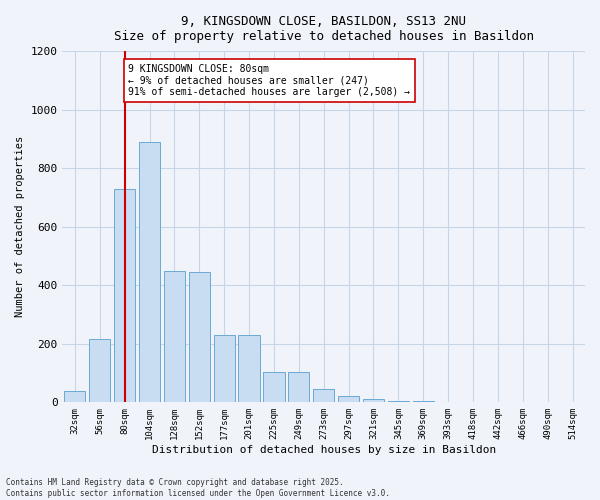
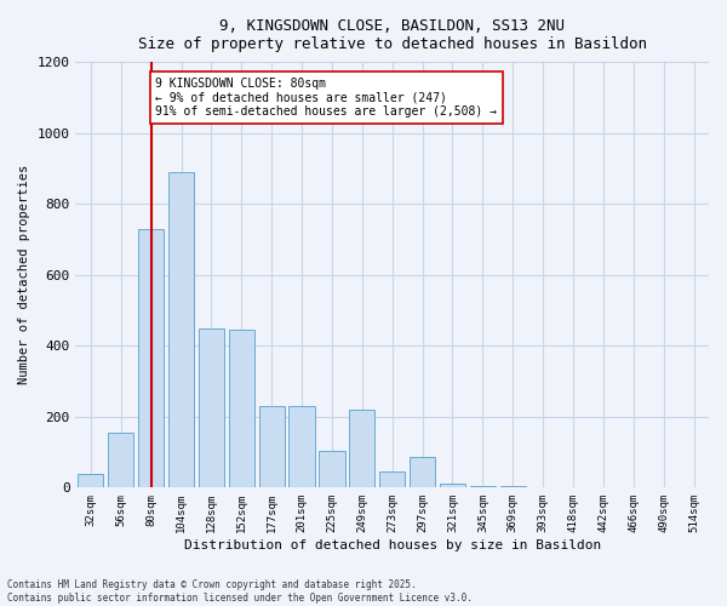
56sqm: 215 -> 155
249sqm: 105 -> 220
297sqm: 20 -> 85
